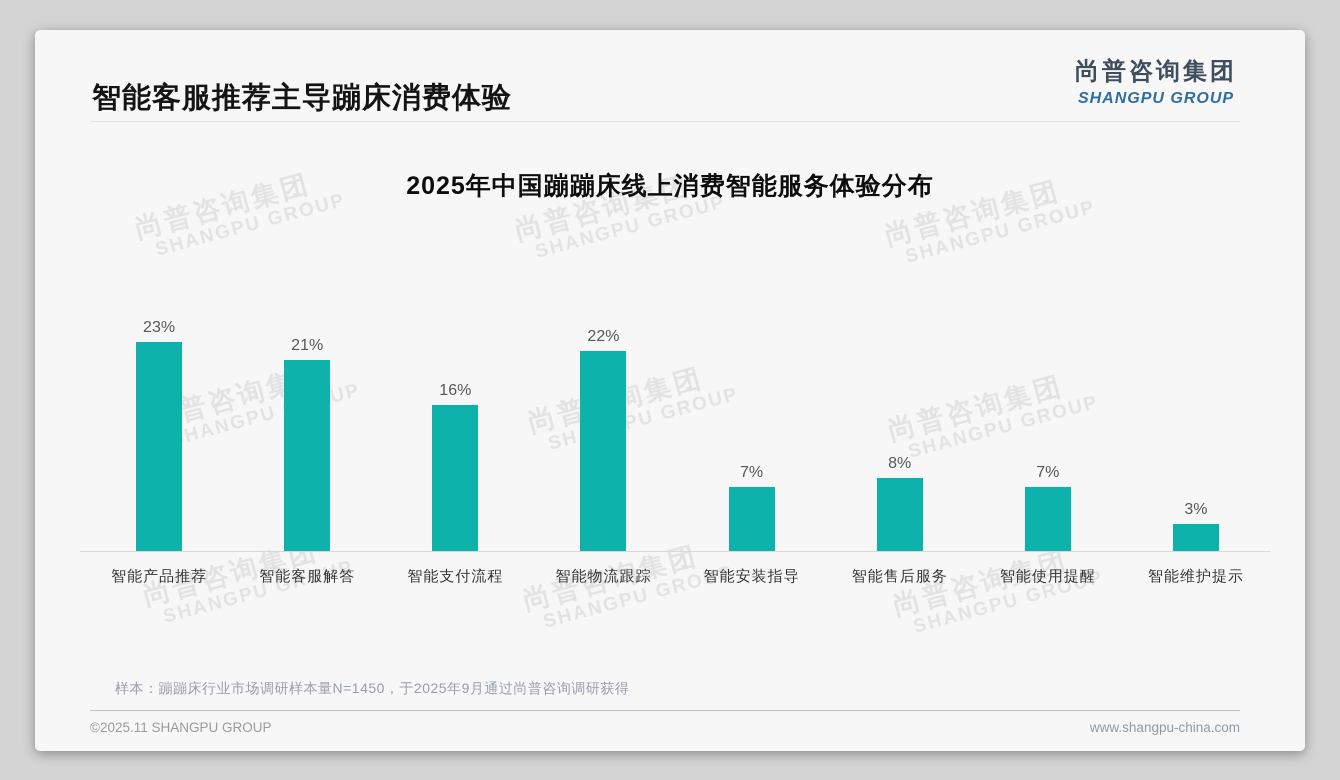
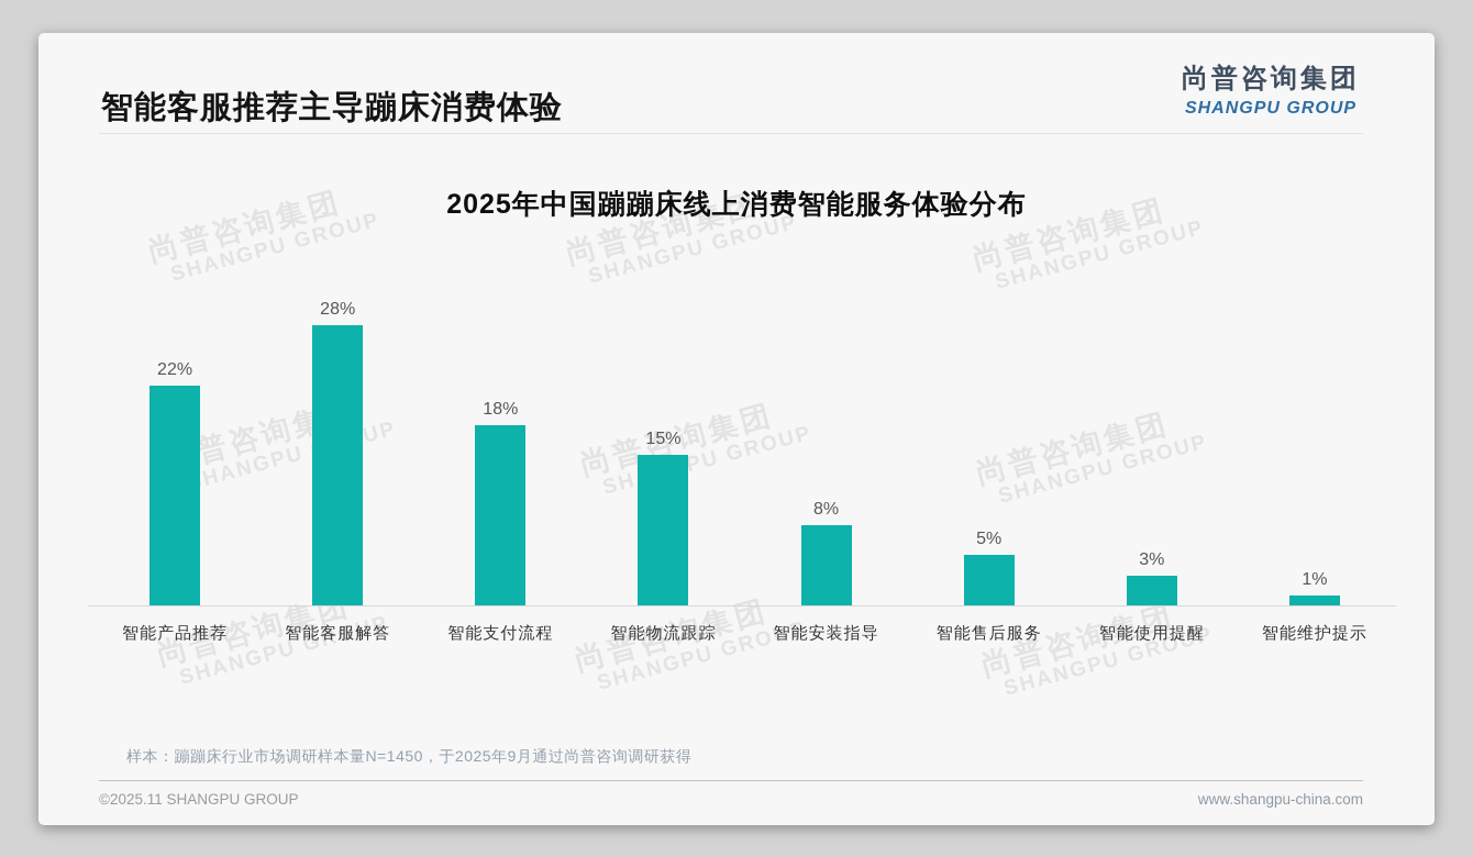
智能产品推荐: 23% -> 22%
智能客服解答: 21% -> 28%
智能支付流程: 16% -> 18%
智能物流跟踪: 22% -> 15%
智能安装指导: 7% -> 8%
智能售后服务: 8% -> 5%
智能使用提醒: 7% -> 3%
智能维护提示: 3% -> 1%
